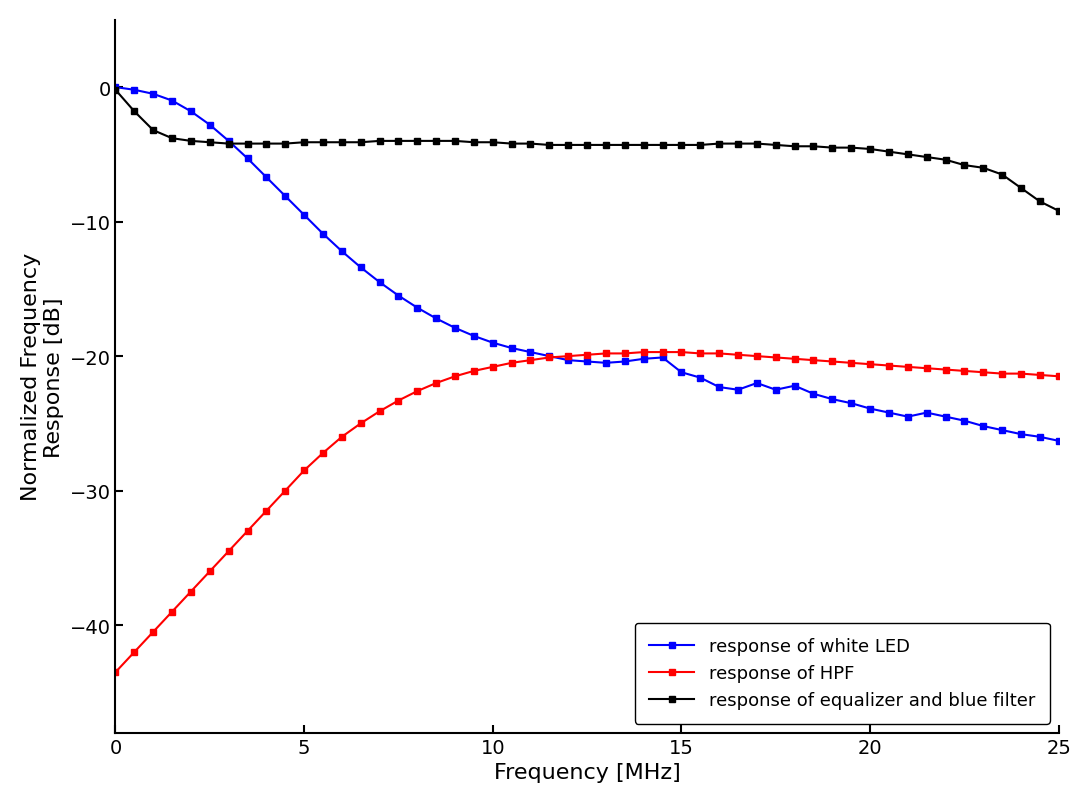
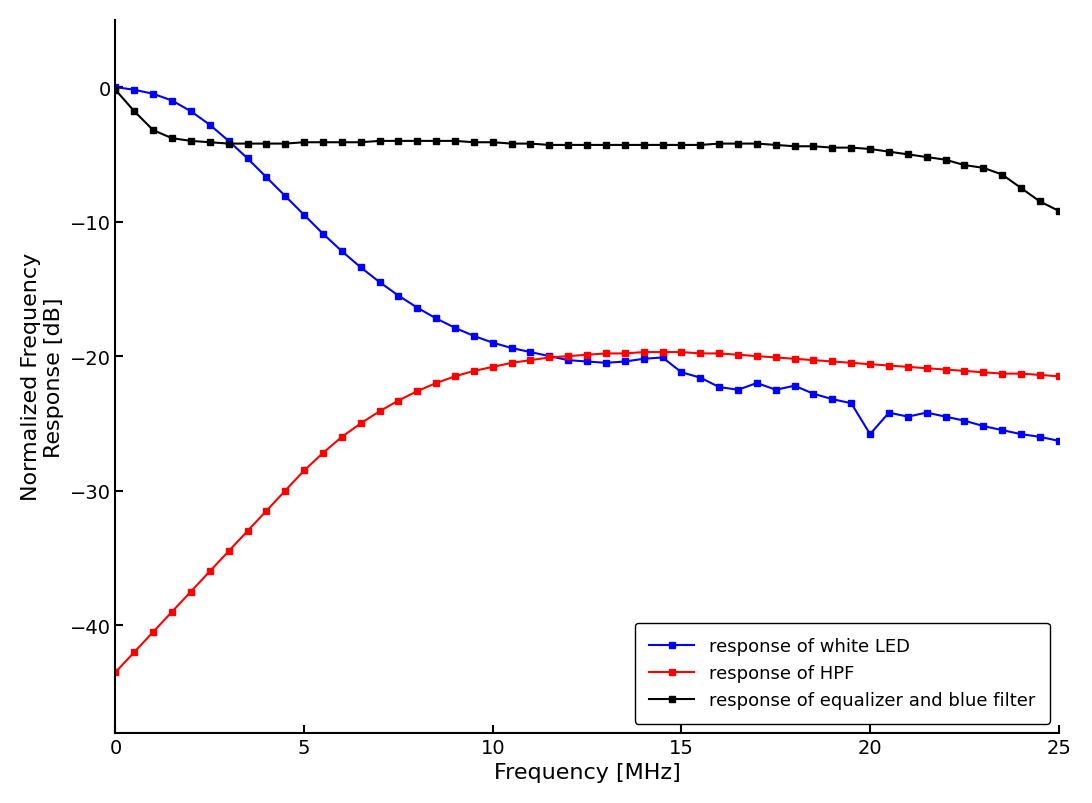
response of white LED/20: -23.9 -> -25.8
